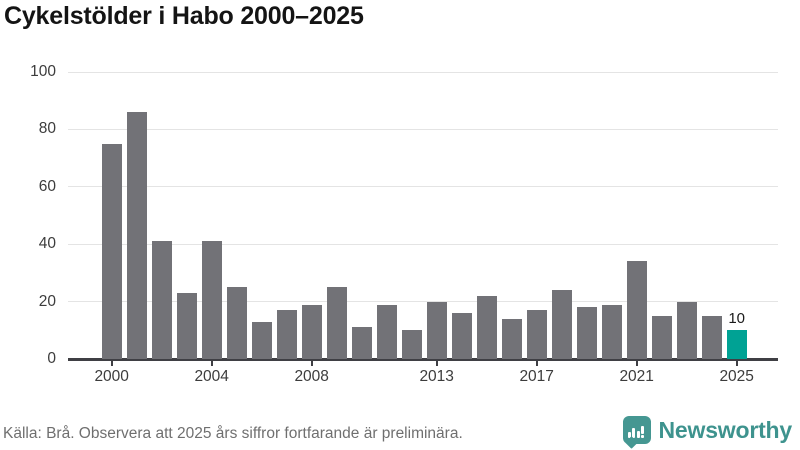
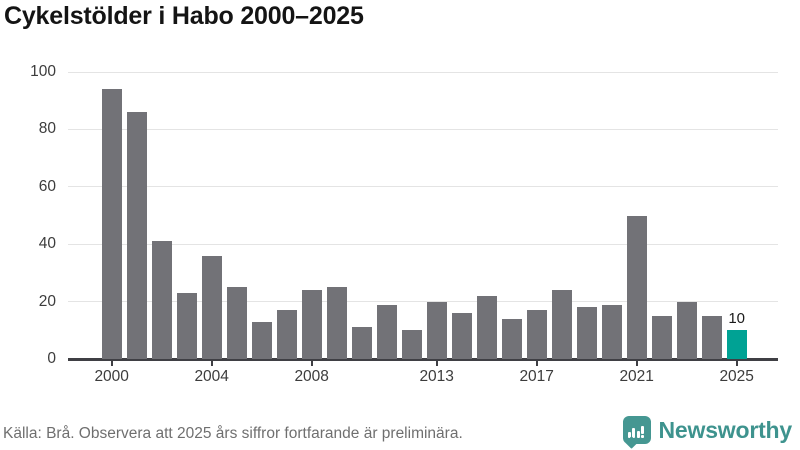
2000: 75 -> 94
2004: 41 -> 36
2008: 19 -> 24
2021: 34 -> 50
